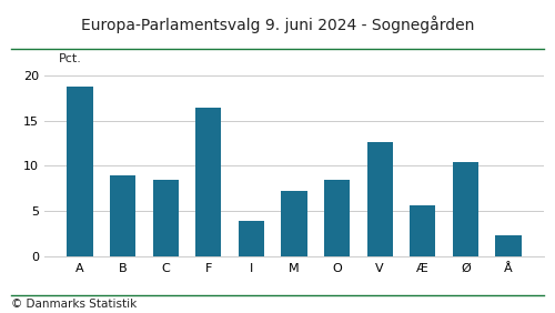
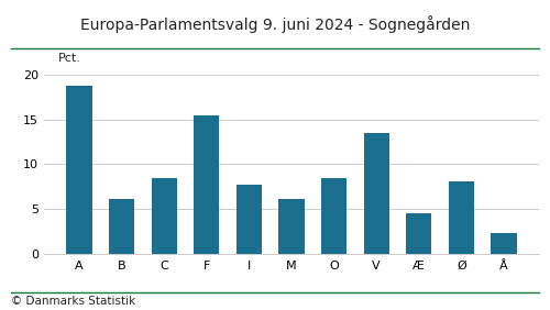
B: 9.0 -> 6.2
F: 16.4 -> 15.4
I: 4.0 -> 7.7
M: 7.2 -> 6.2
V: 12.6 -> 13.5
Æ: 5.6 -> 4.6
Ø: 10.4 -> 8.1
